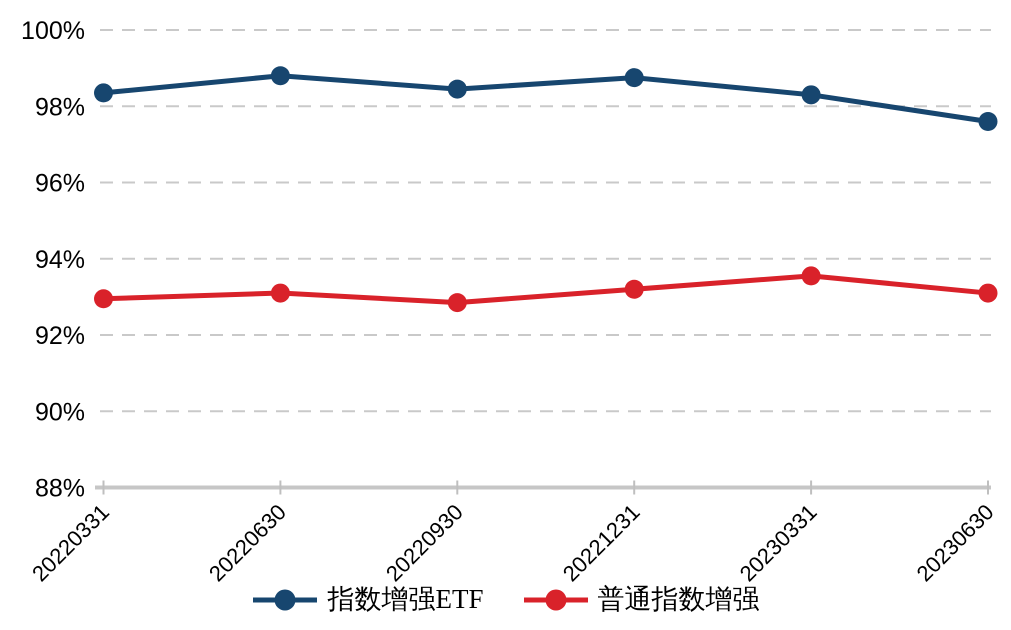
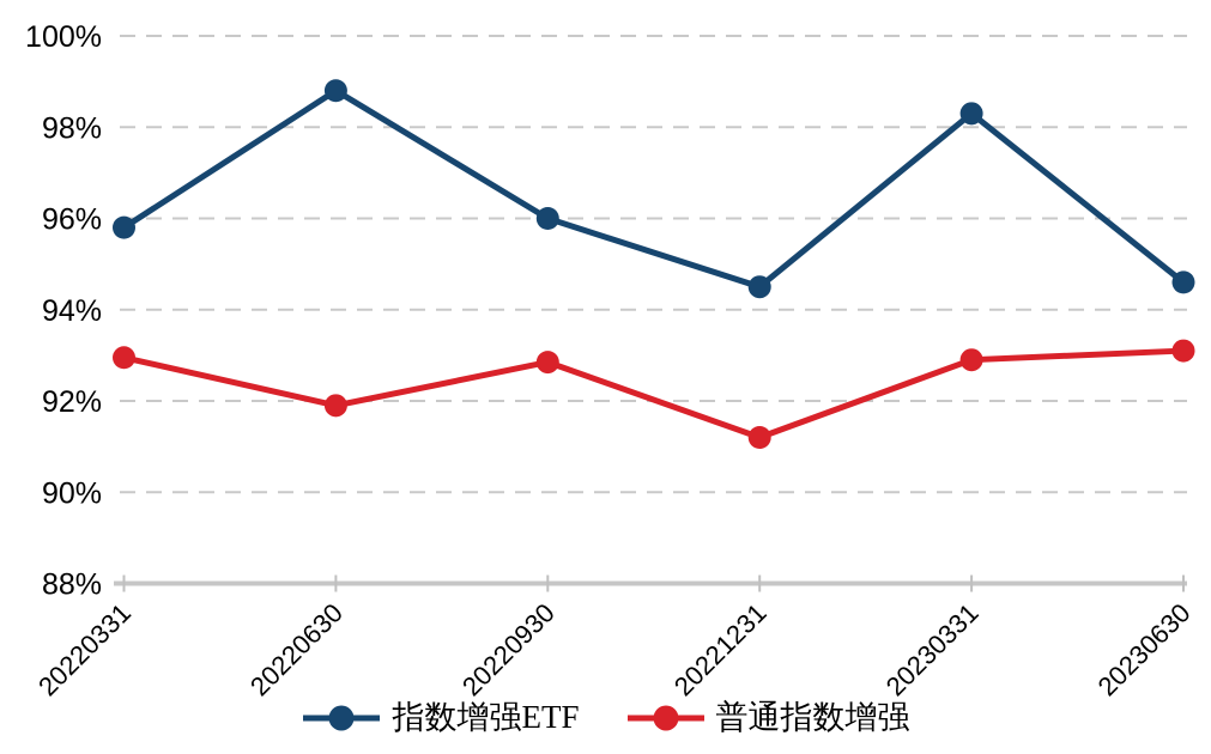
指数增强ETF/20220331: 98.3% -> 95.8%
普通指数增强/20220630: 93.1% -> 91.9%
指数增强ETF/20220930: 98.5% -> 96.0%
指数增强ETF/20221231: 98.8% -> 94.5%
普通指数增强/20221231: 93.2% -> 91.2%
普通指数增强/20230331: 93.5% -> 92.9%
指数增强ETF/20230630: 97.6% -> 94.6%
